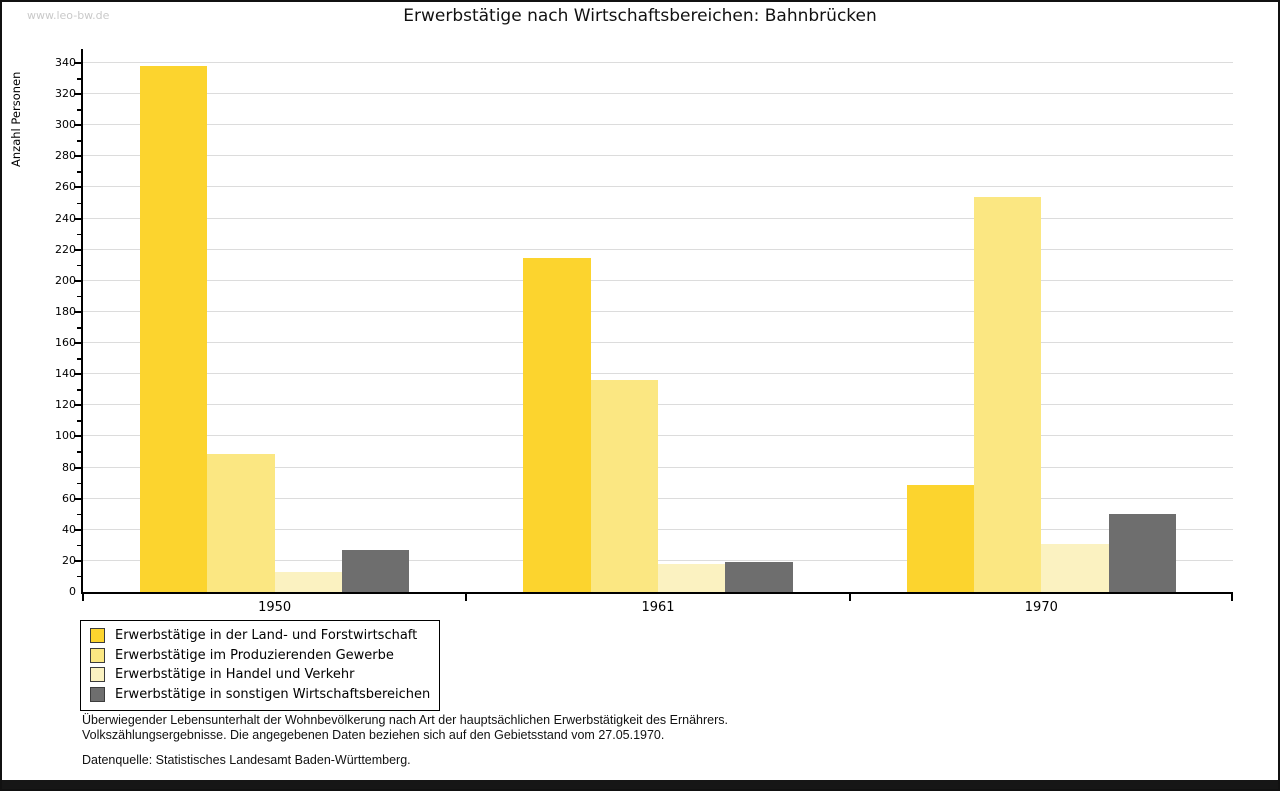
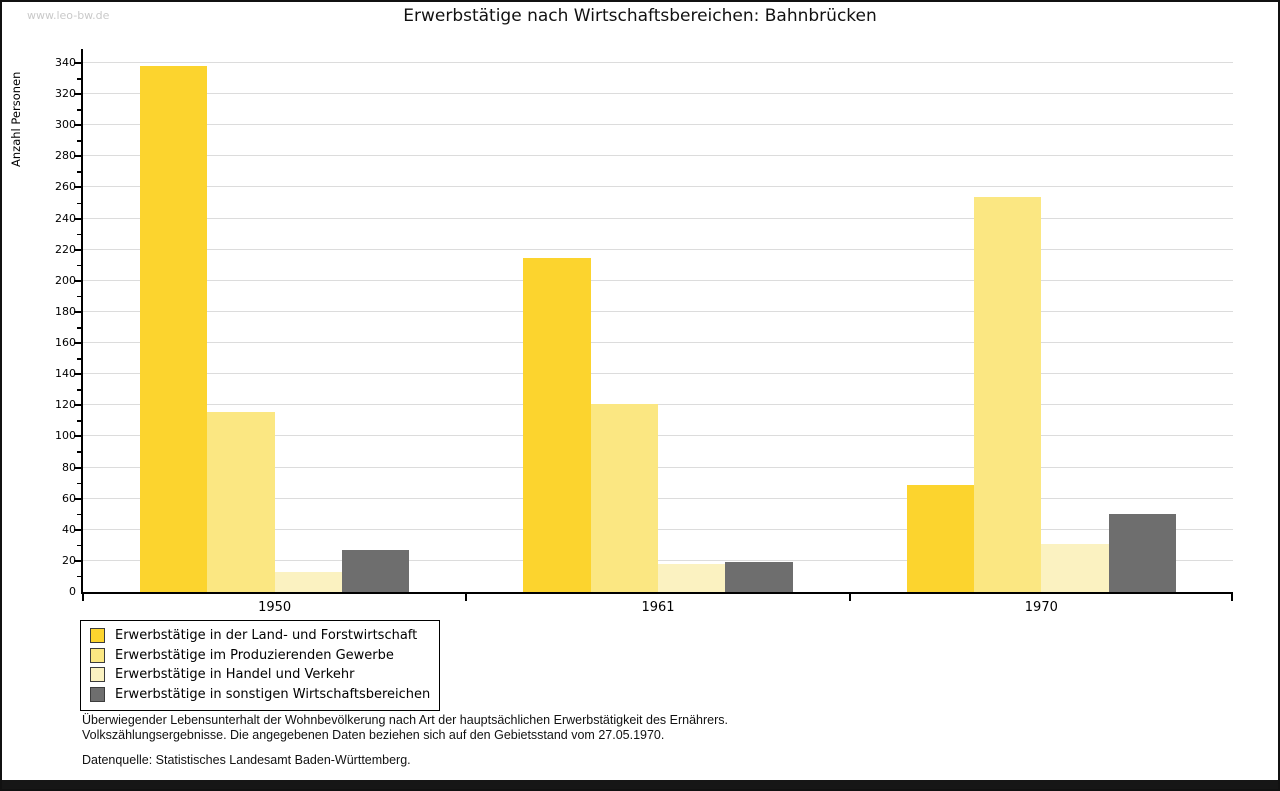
Erwerbstätige im Produzierenden Gewerbe/1950: 89 -> 116
Erwerbstätige im Produzierenden Gewerbe/1961: 136 -> 121
